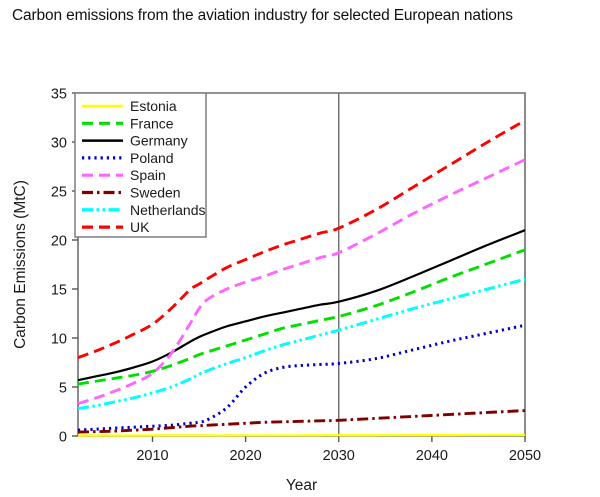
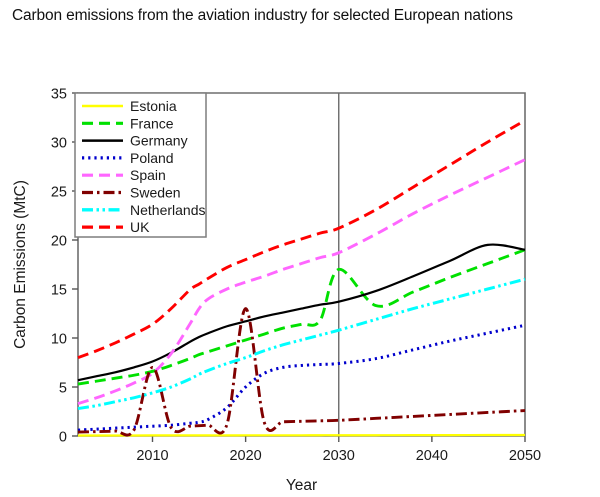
Sweden/2010: 1 -> 7
Sweden/2020: 1 -> 13
France/2030: 12 -> 17
Germany/2050: 21 -> 19
